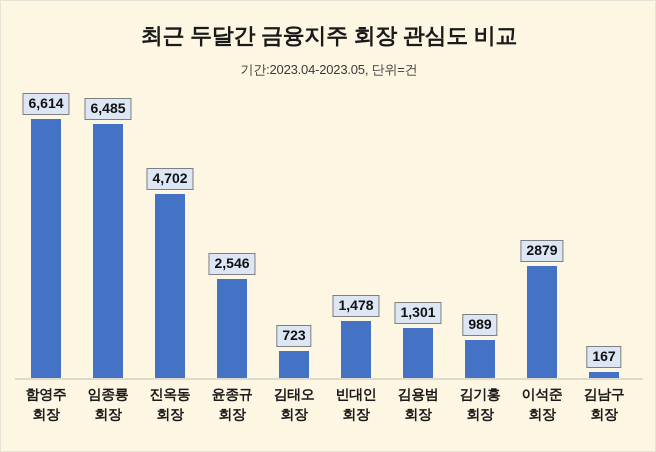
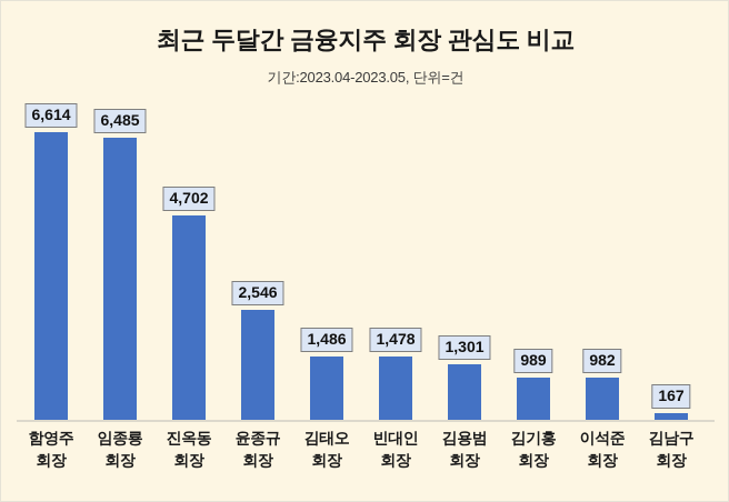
김태오 회장: 723 -> 1,486
이석준 회장: 2879 -> 982
